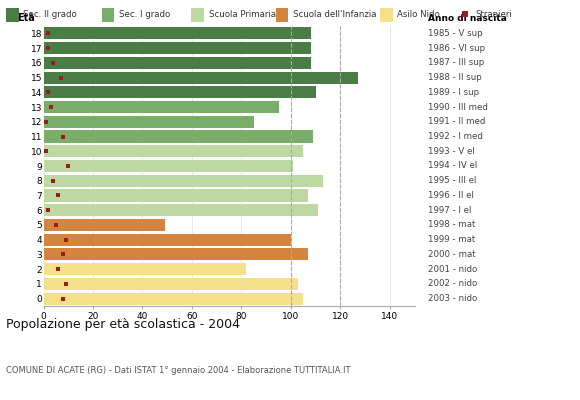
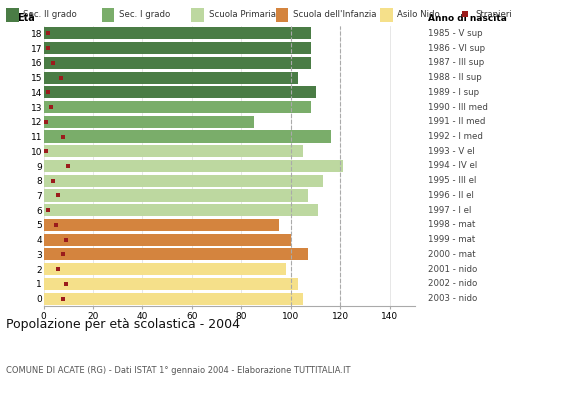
15: 127 -> 103
13: 95 -> 108
11: 109 -> 116
9: 101 -> 121
5: 49 -> 95
2: 82 -> 98
